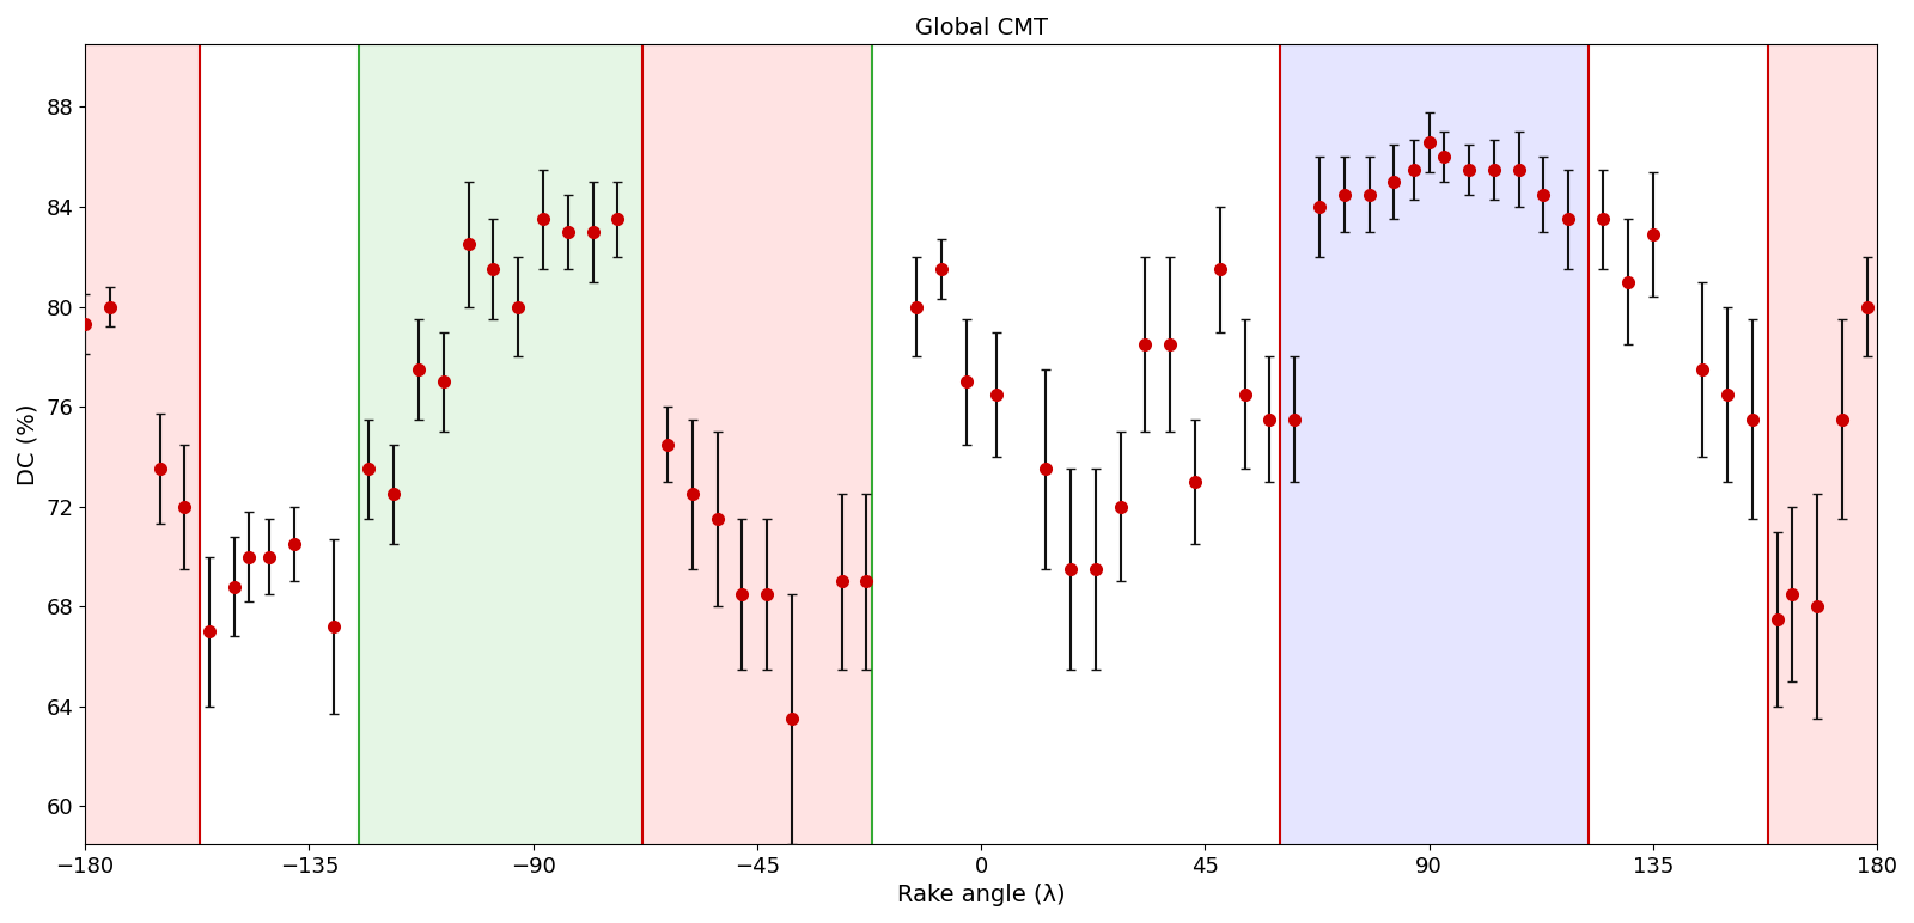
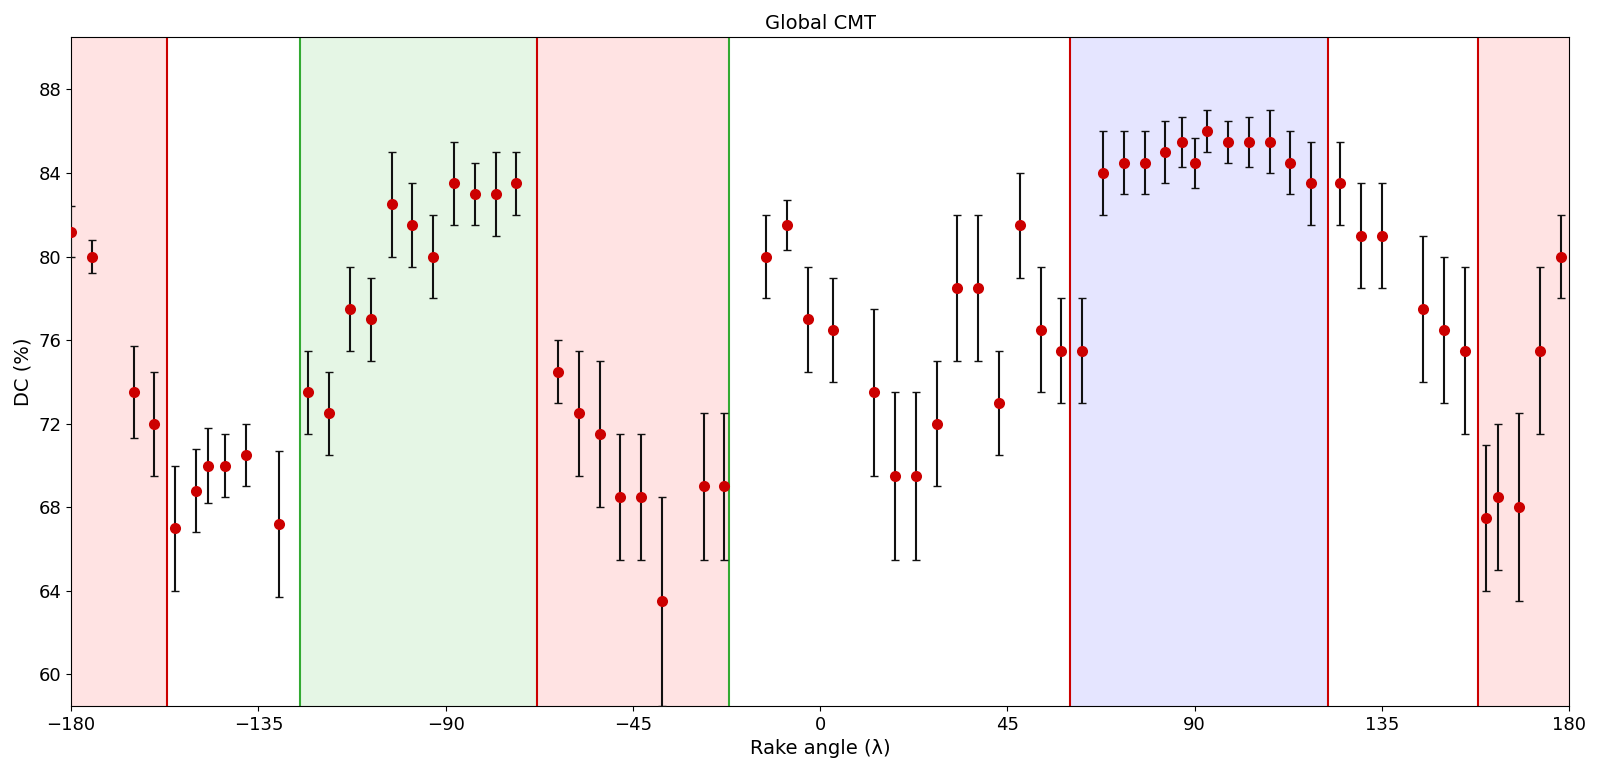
−180: 79.3 -> 81.2
90: 86.6 -> 84.5
135: 82.9 -> 81.0
